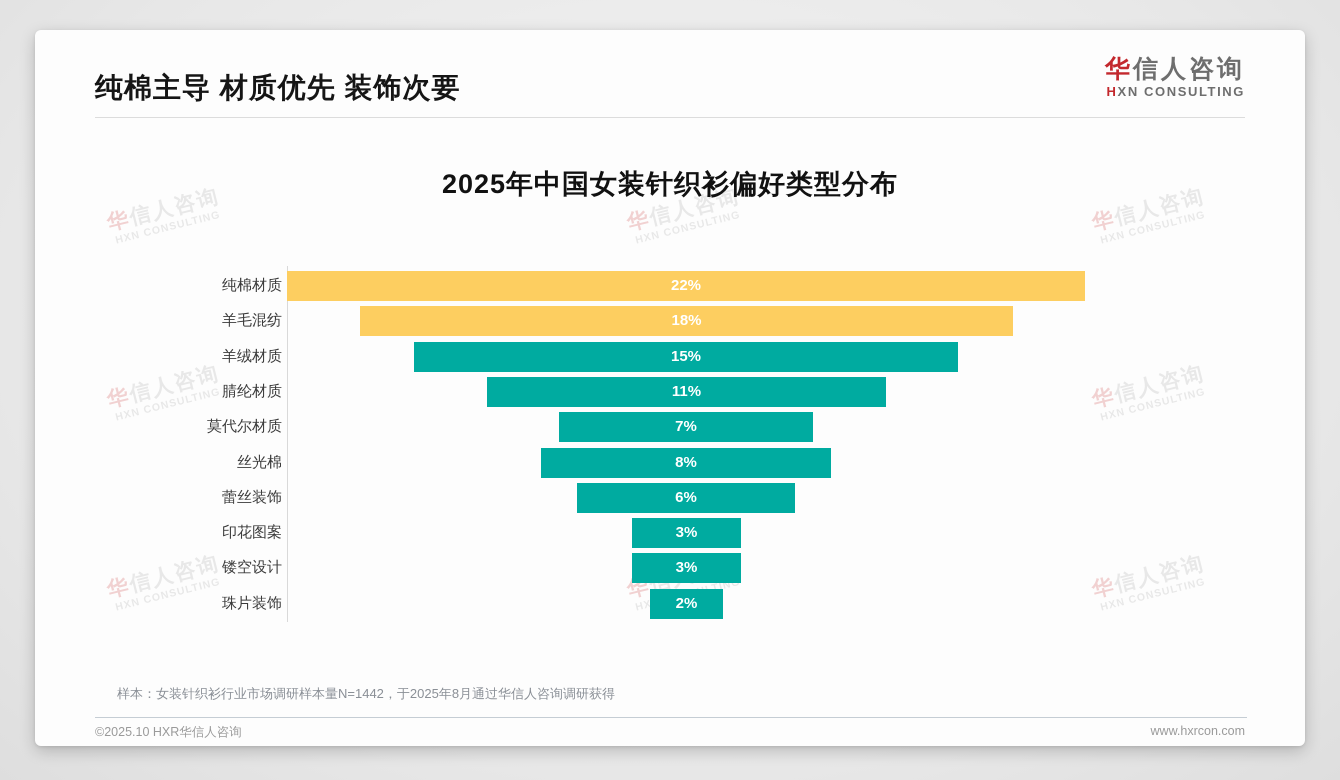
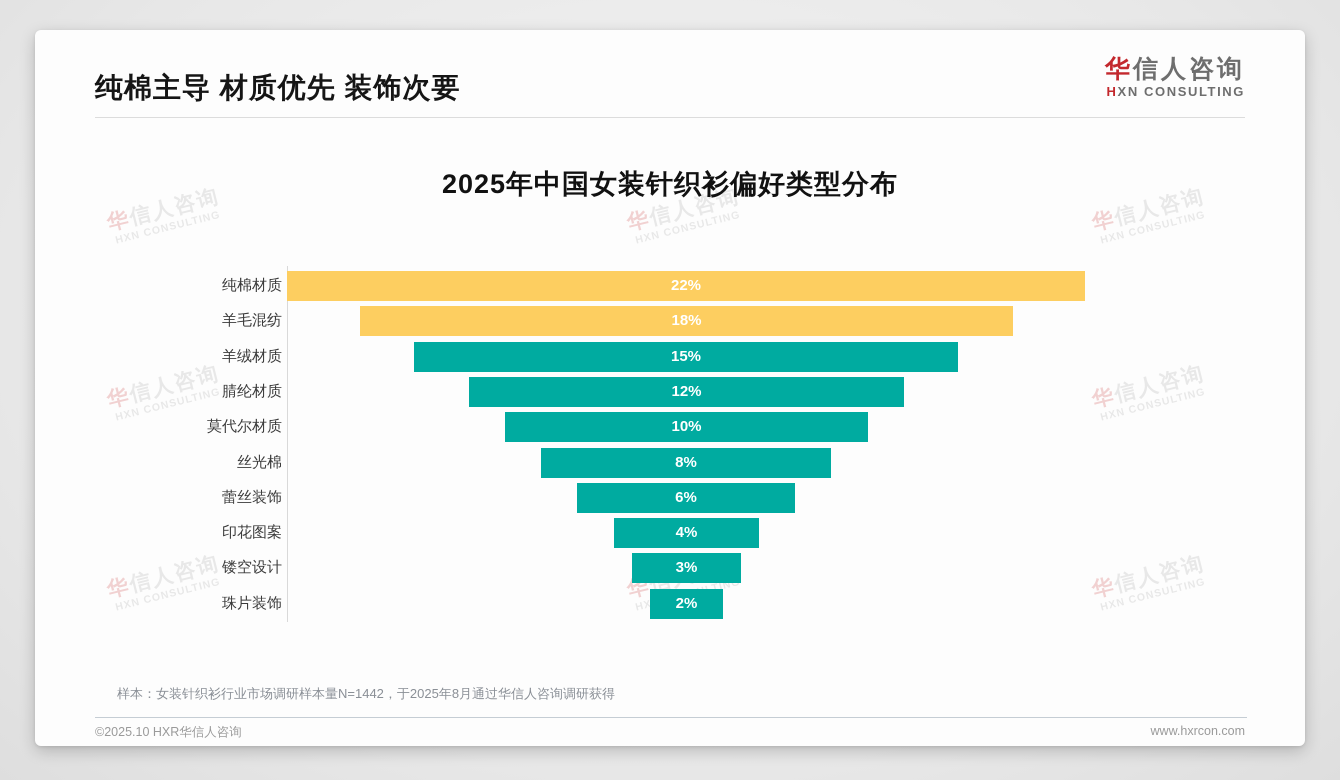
腈纶材质: 11% -> 12%
莫代尔材质: 7% -> 10%
印花图案: 3% -> 4%
